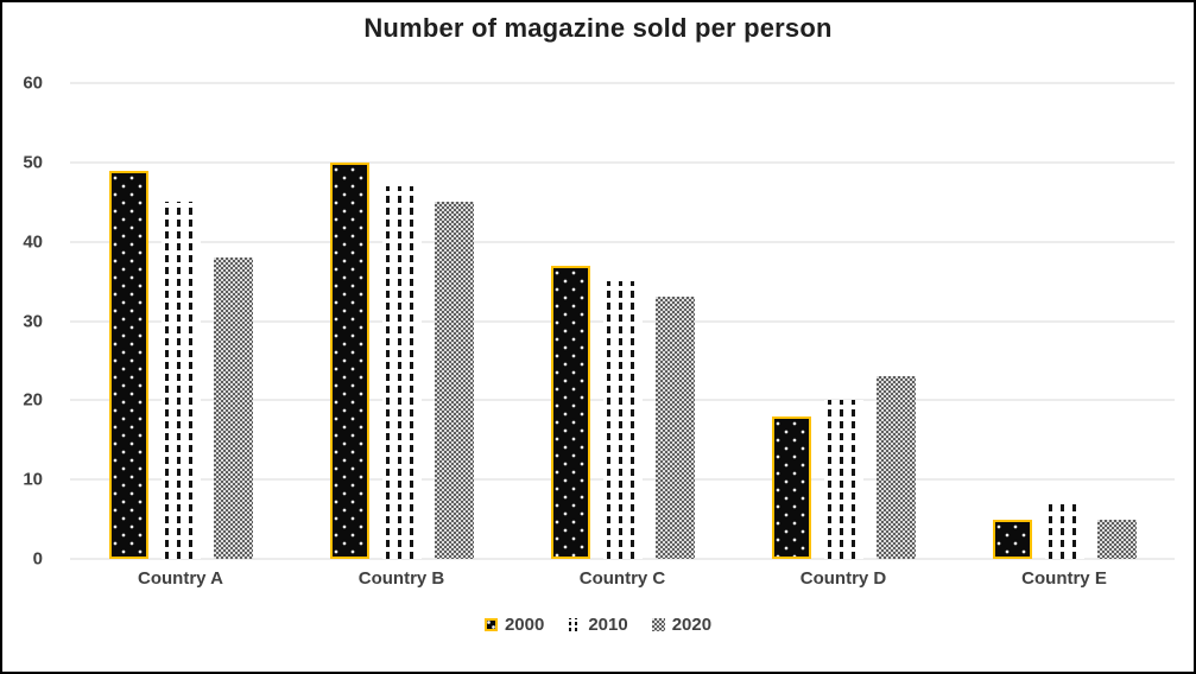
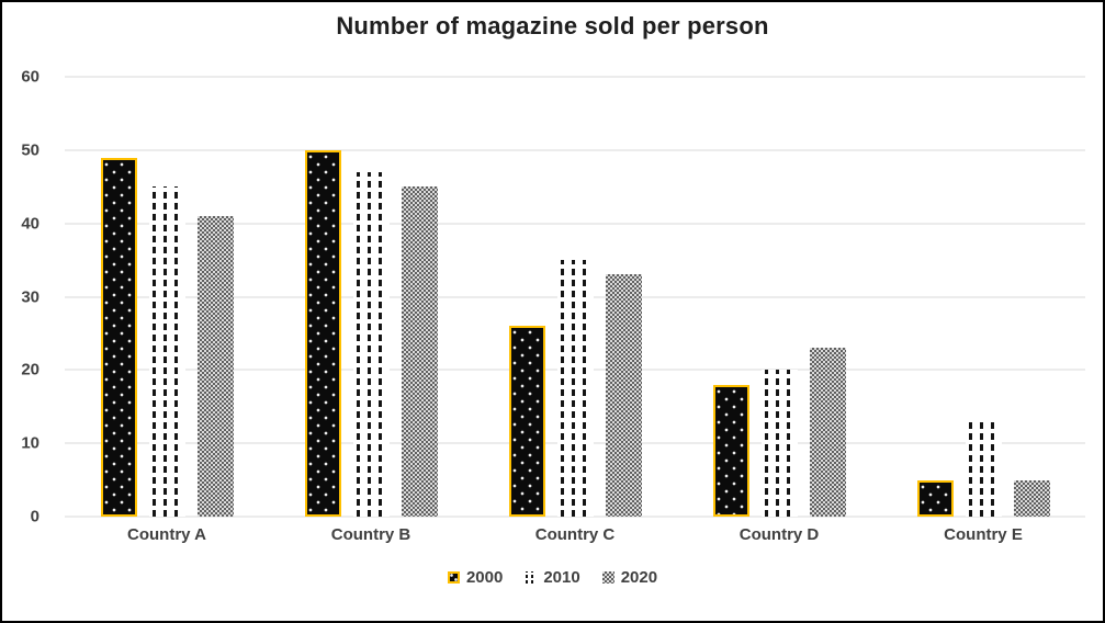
2020/Country A: 38 -> 41
2000/Country C: 37 -> 26
2010/Country E: 7 -> 13
